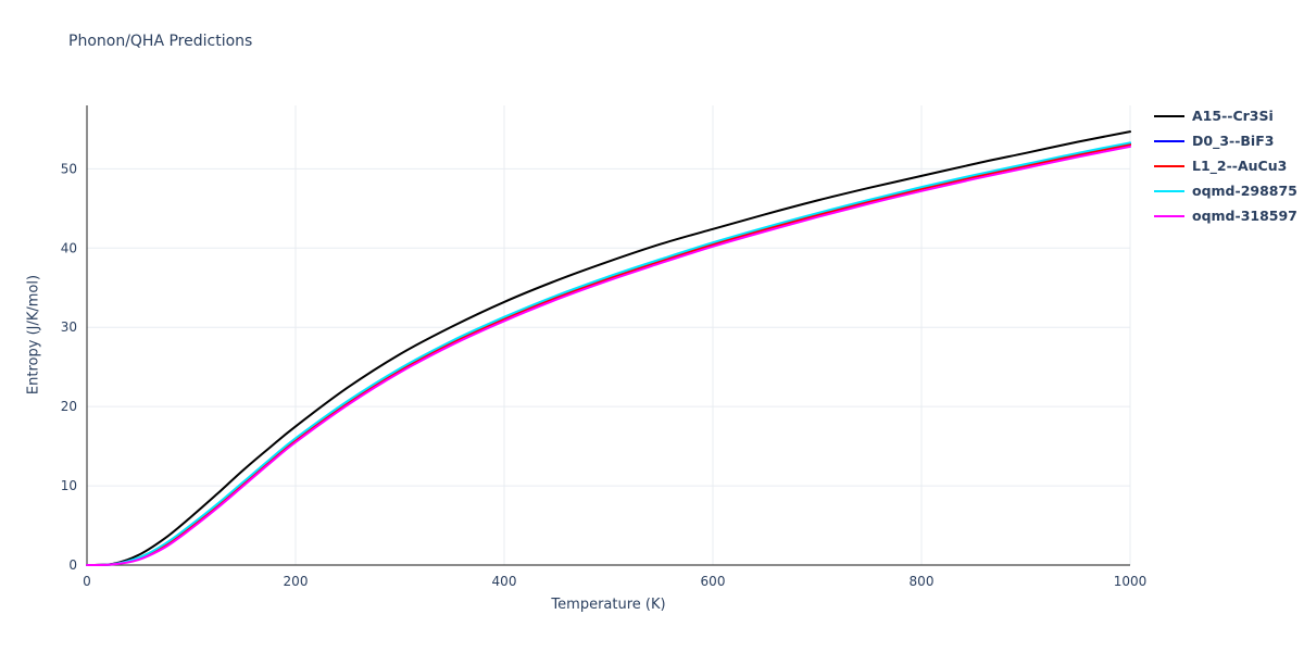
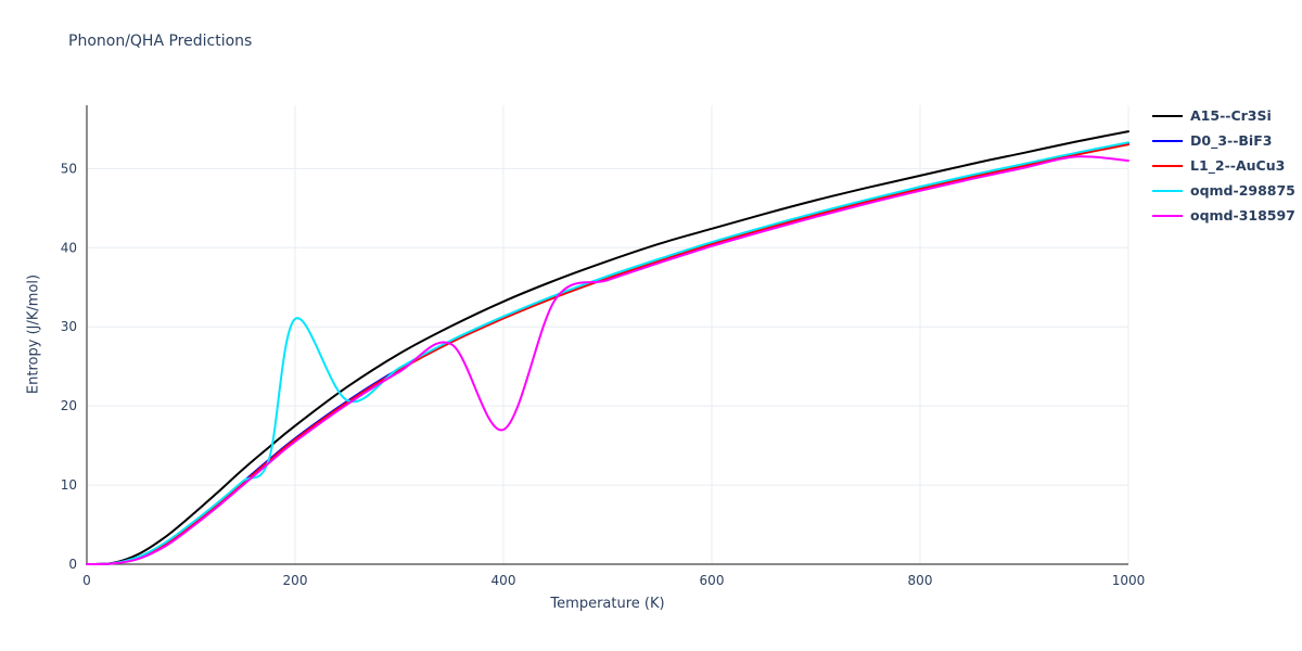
oqmd-298875/200: 16 -> 31
oqmd-318597/400: 31 -> 17
oqmd-318597/1000: 53 -> 51
